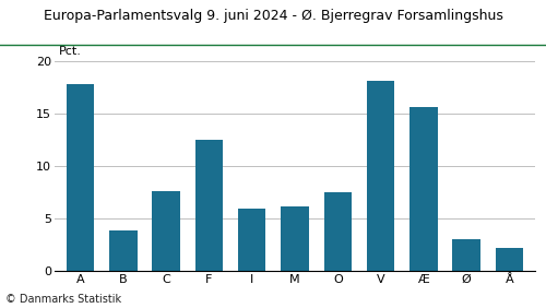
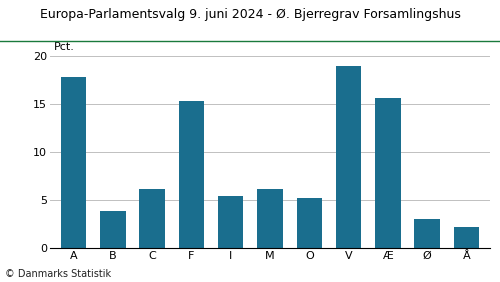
C: 7.6 -> 6.2
F: 12.5 -> 15.4
I: 6.0 -> 5.4
O: 7.5 -> 5.2
V: 18.2 -> 19.0
